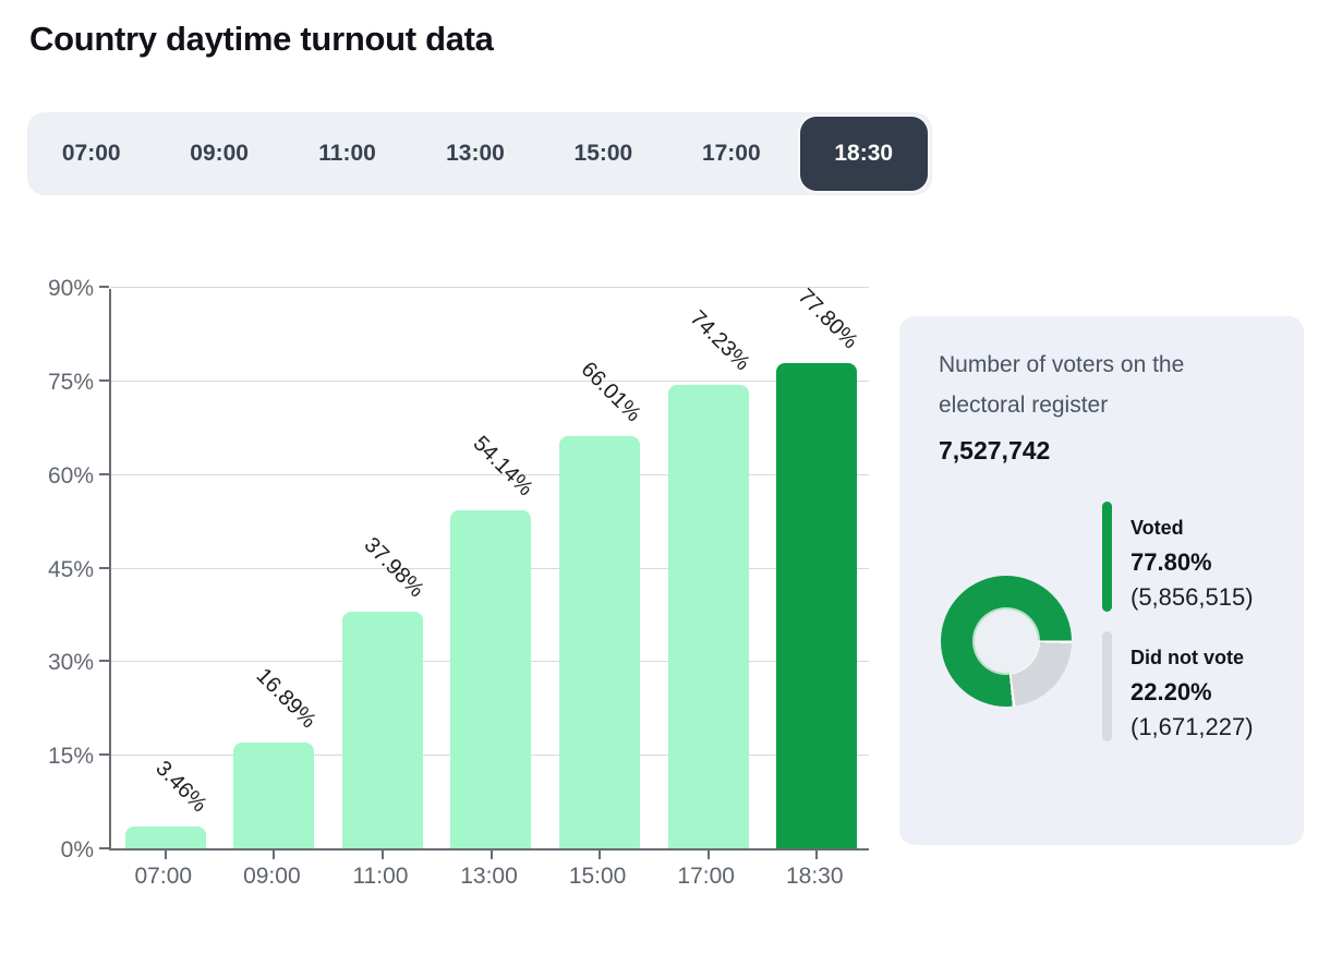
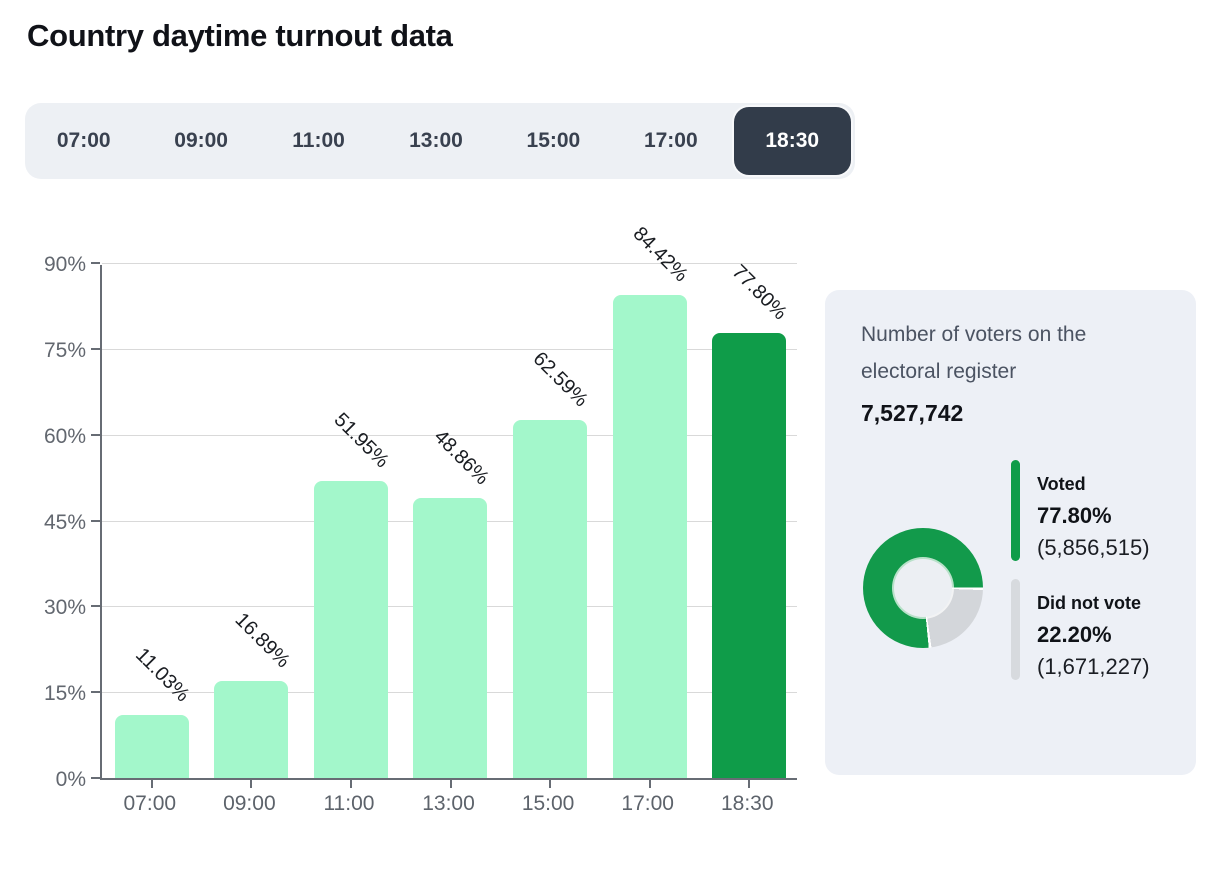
07:00: 3.46% -> 11.03%
11:00: 37.98% -> 51.95%
13:00: 54.14% -> 48.86%
15:00: 66.01% -> 62.59%
17:00: 74.23% -> 84.42%
